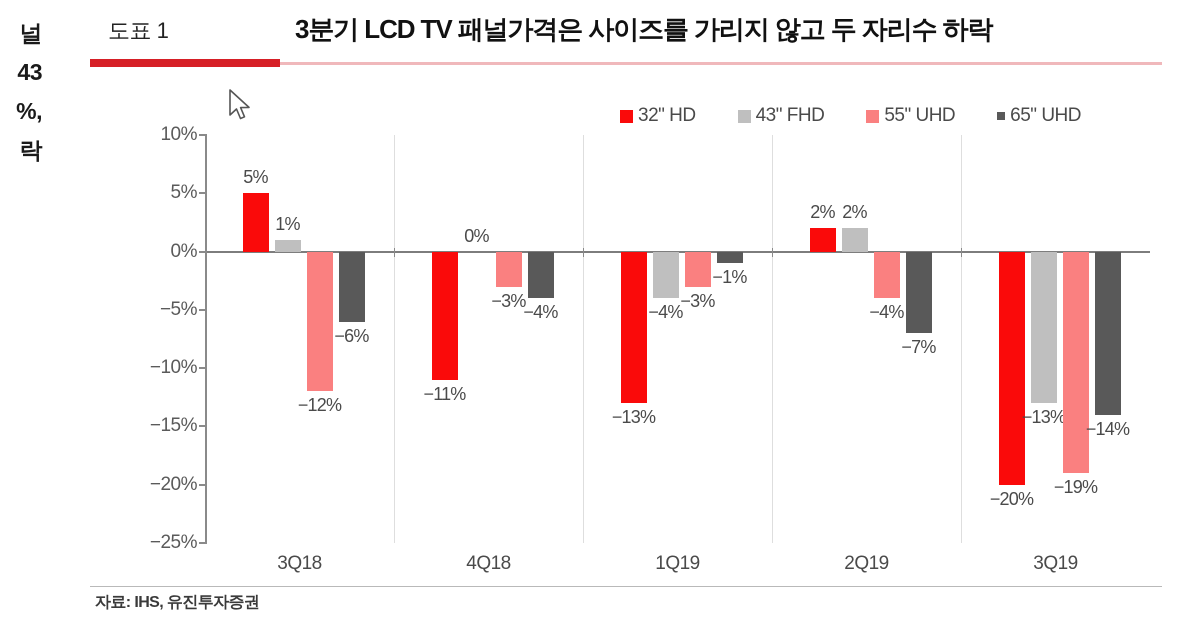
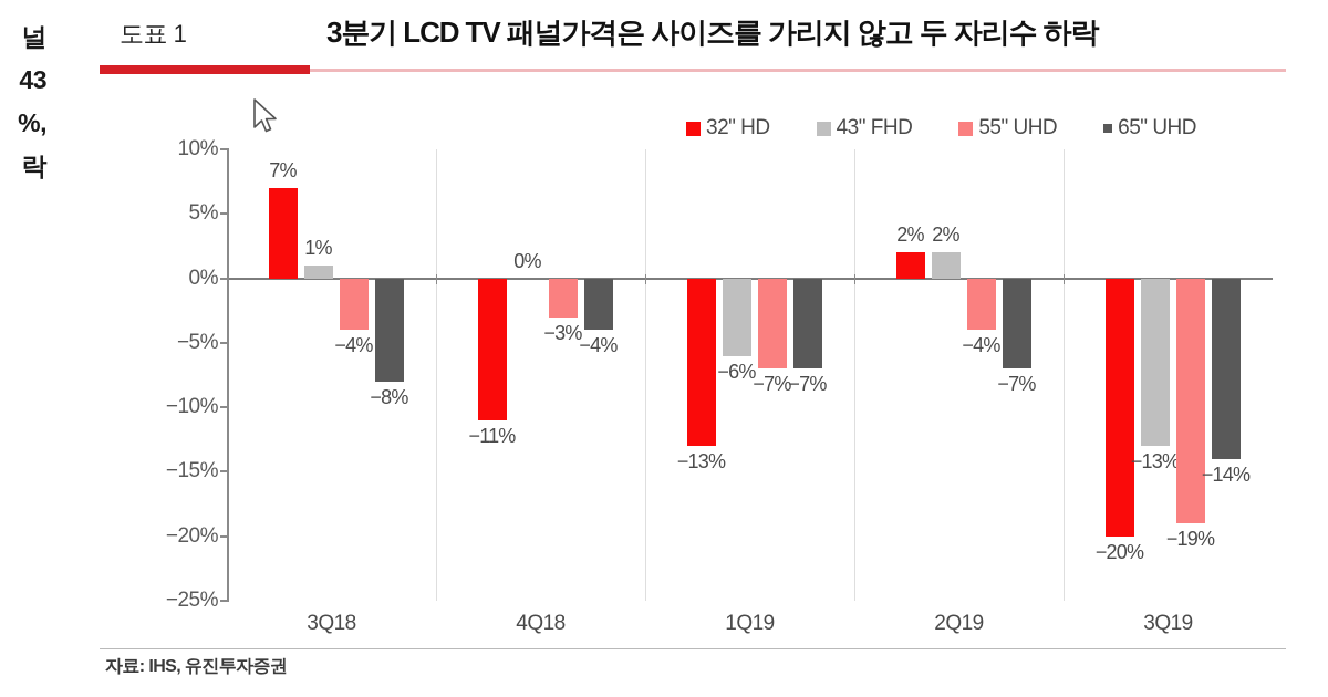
32" HD/3Q18: 5% -> 7%
55" UHD/3Q18: −12% -> −4%
65" UHD/3Q18: −6% -> −8%
43" FHD/1Q19: −4% -> −6%
55" UHD/1Q19: −3% -> −7%
65" UHD/1Q19: −1% -> −7%
